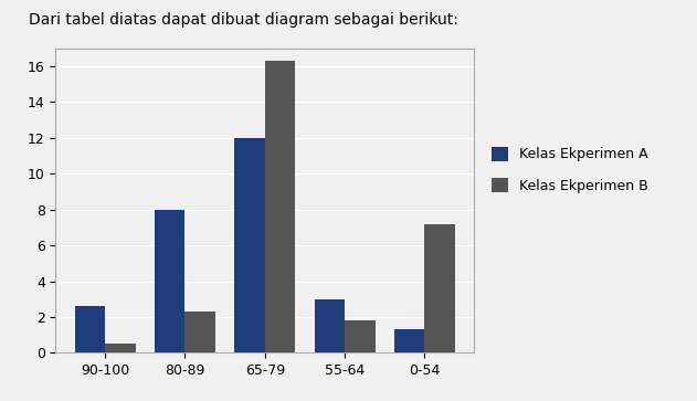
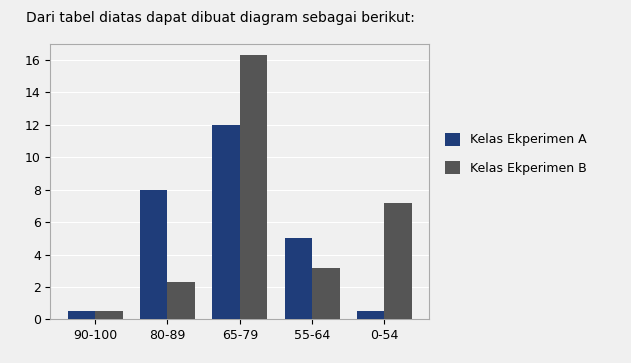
Kelas Ekperimen A/90-100: 2.6 -> 0.5
Kelas Ekperimen A/55-64: 3.0 -> 5.0
Kelas Ekperimen B/55-64: 1.8 -> 3.2
Kelas Ekperimen A/0-54: 1.3 -> 0.5
